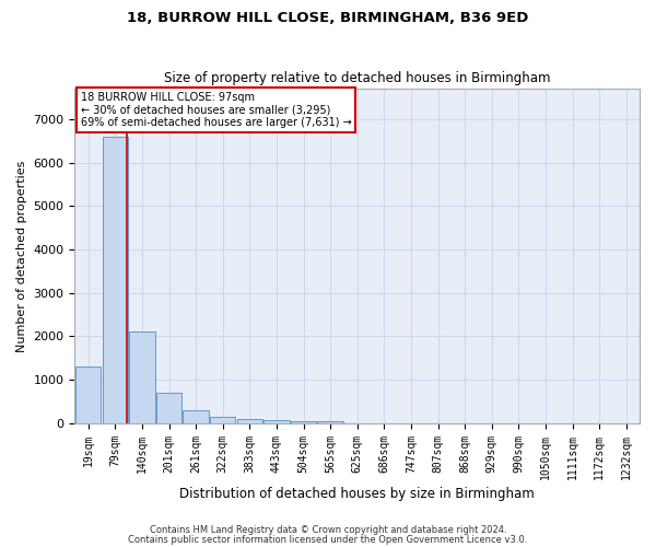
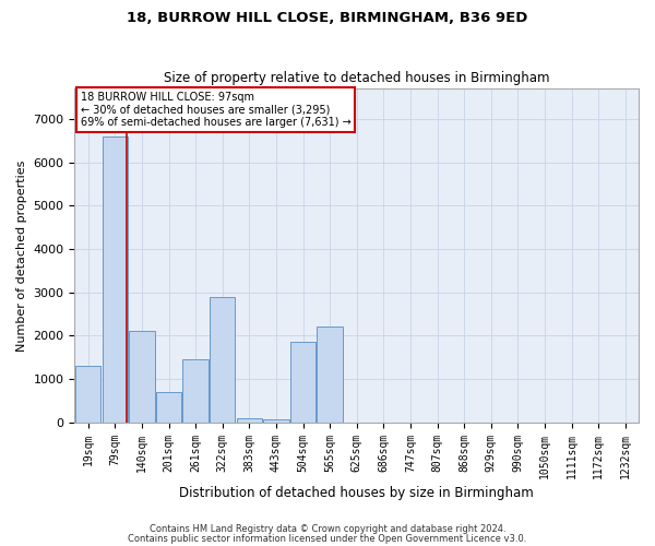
261sqm: 300 -> 1450
322sqm: 150 -> 2900
504sqm: 60 -> 1850
565sqm: 60 -> 2200
